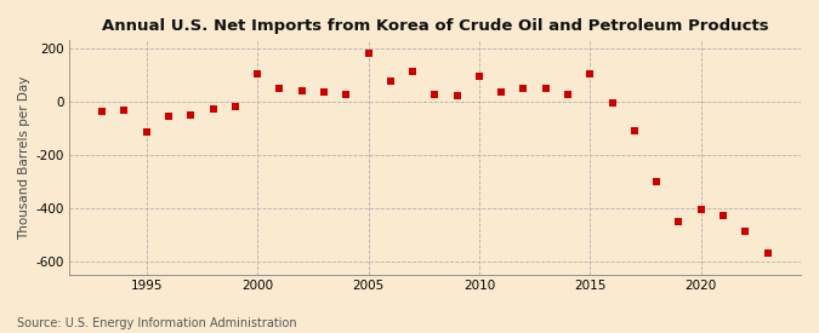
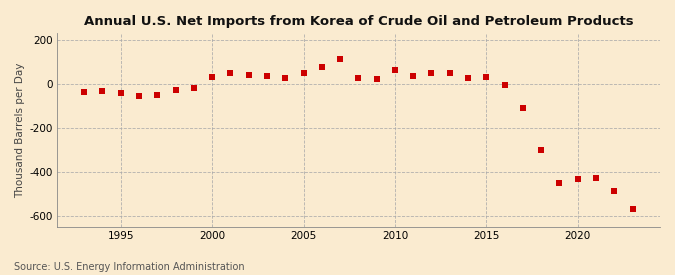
1995: -115 -> -40
2000: 105 -> 30
2005: 180 -> 48
2010: 95 -> 65
2015: 105 -> 30
2020: -405 -> -435
